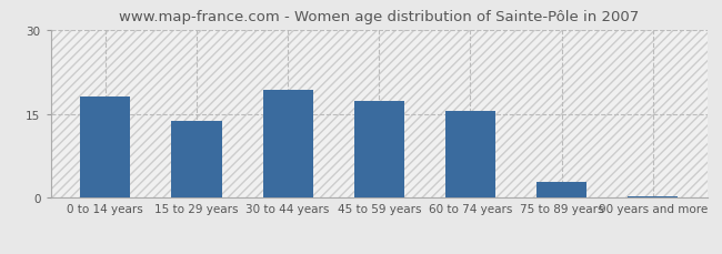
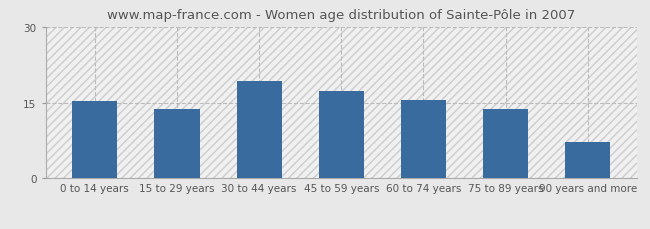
0 to 14 years: 18.0 -> 15.2
75 to 89 years: 2.8 -> 13.8
90 years and more: 0.2 -> 7.2
